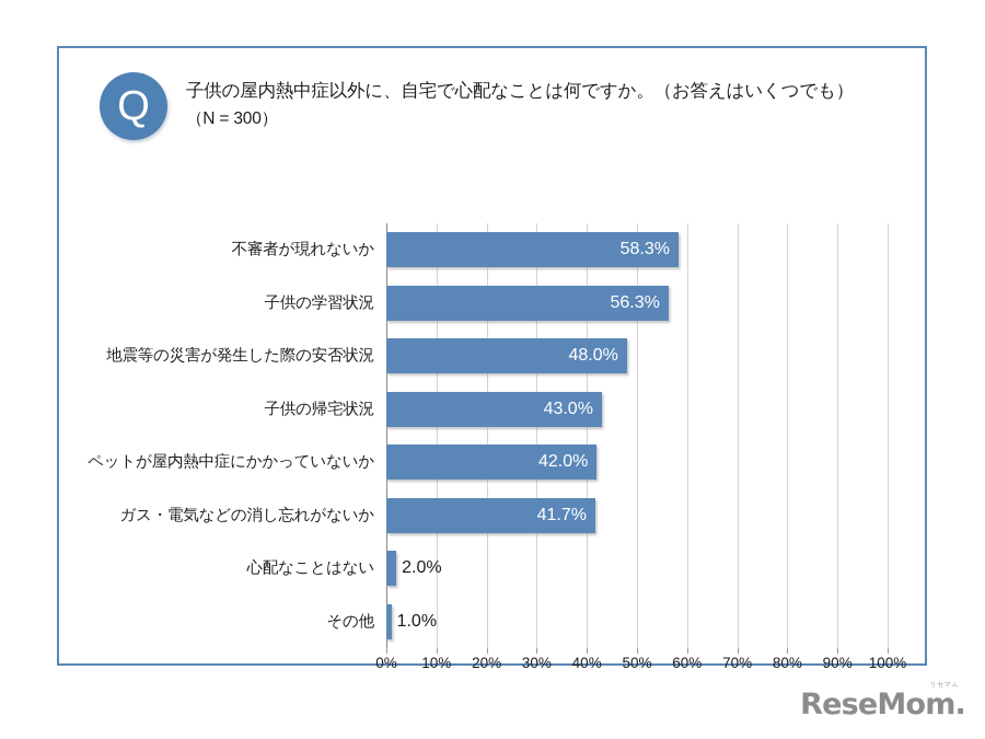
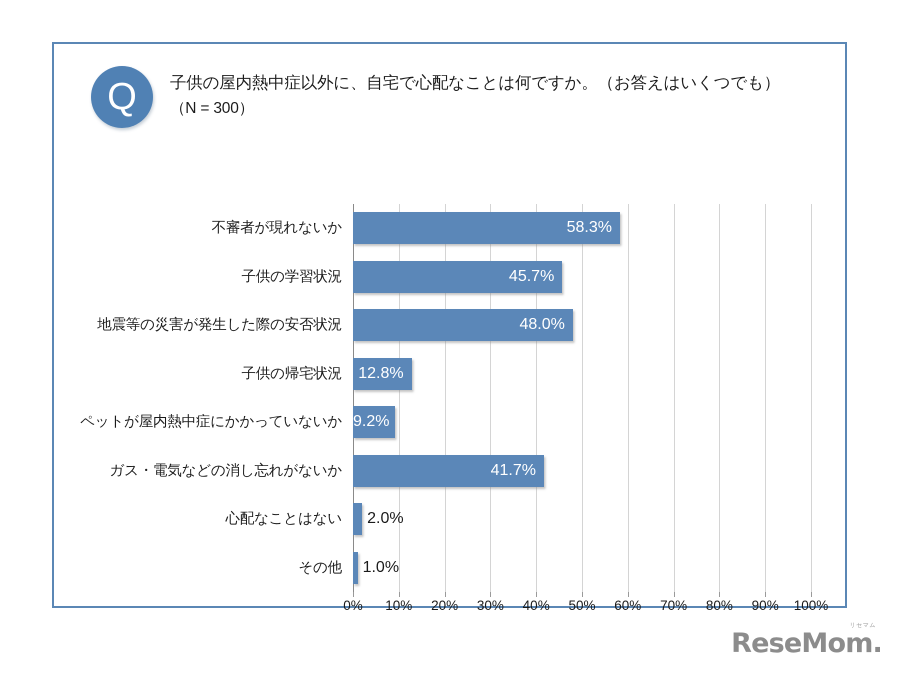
子供の学習状況: 56.3% -> 45.7%
子供の帰宅状況: 43.0% -> 12.8%
ペットが屋内熱中症にかかっていないか: 42.0% -> 9.2%
